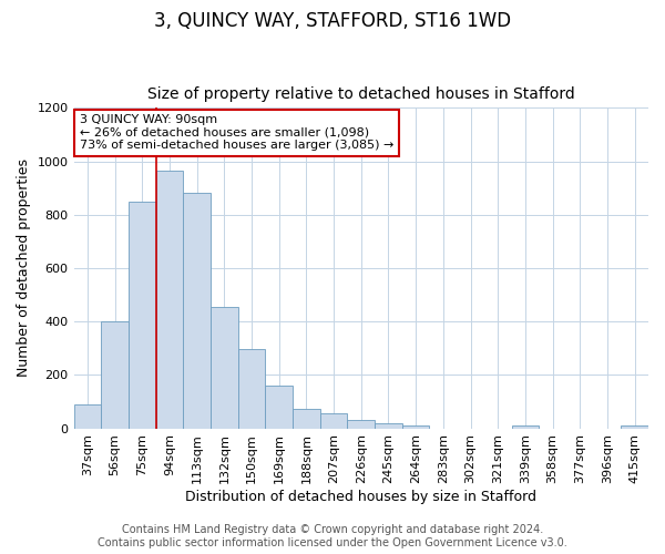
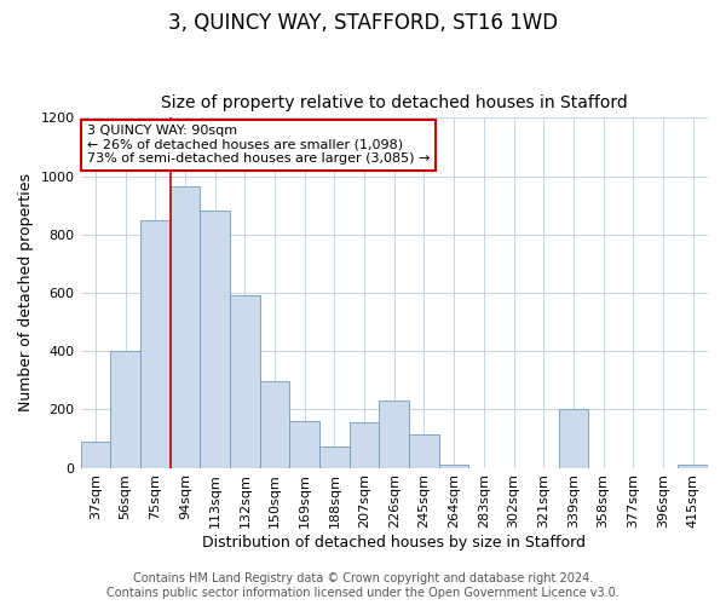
132sqm: 455 -> 590
207sqm: 55 -> 155
226sqm: 32 -> 230
245sqm: 20 -> 115
339sqm: 10 -> 200
